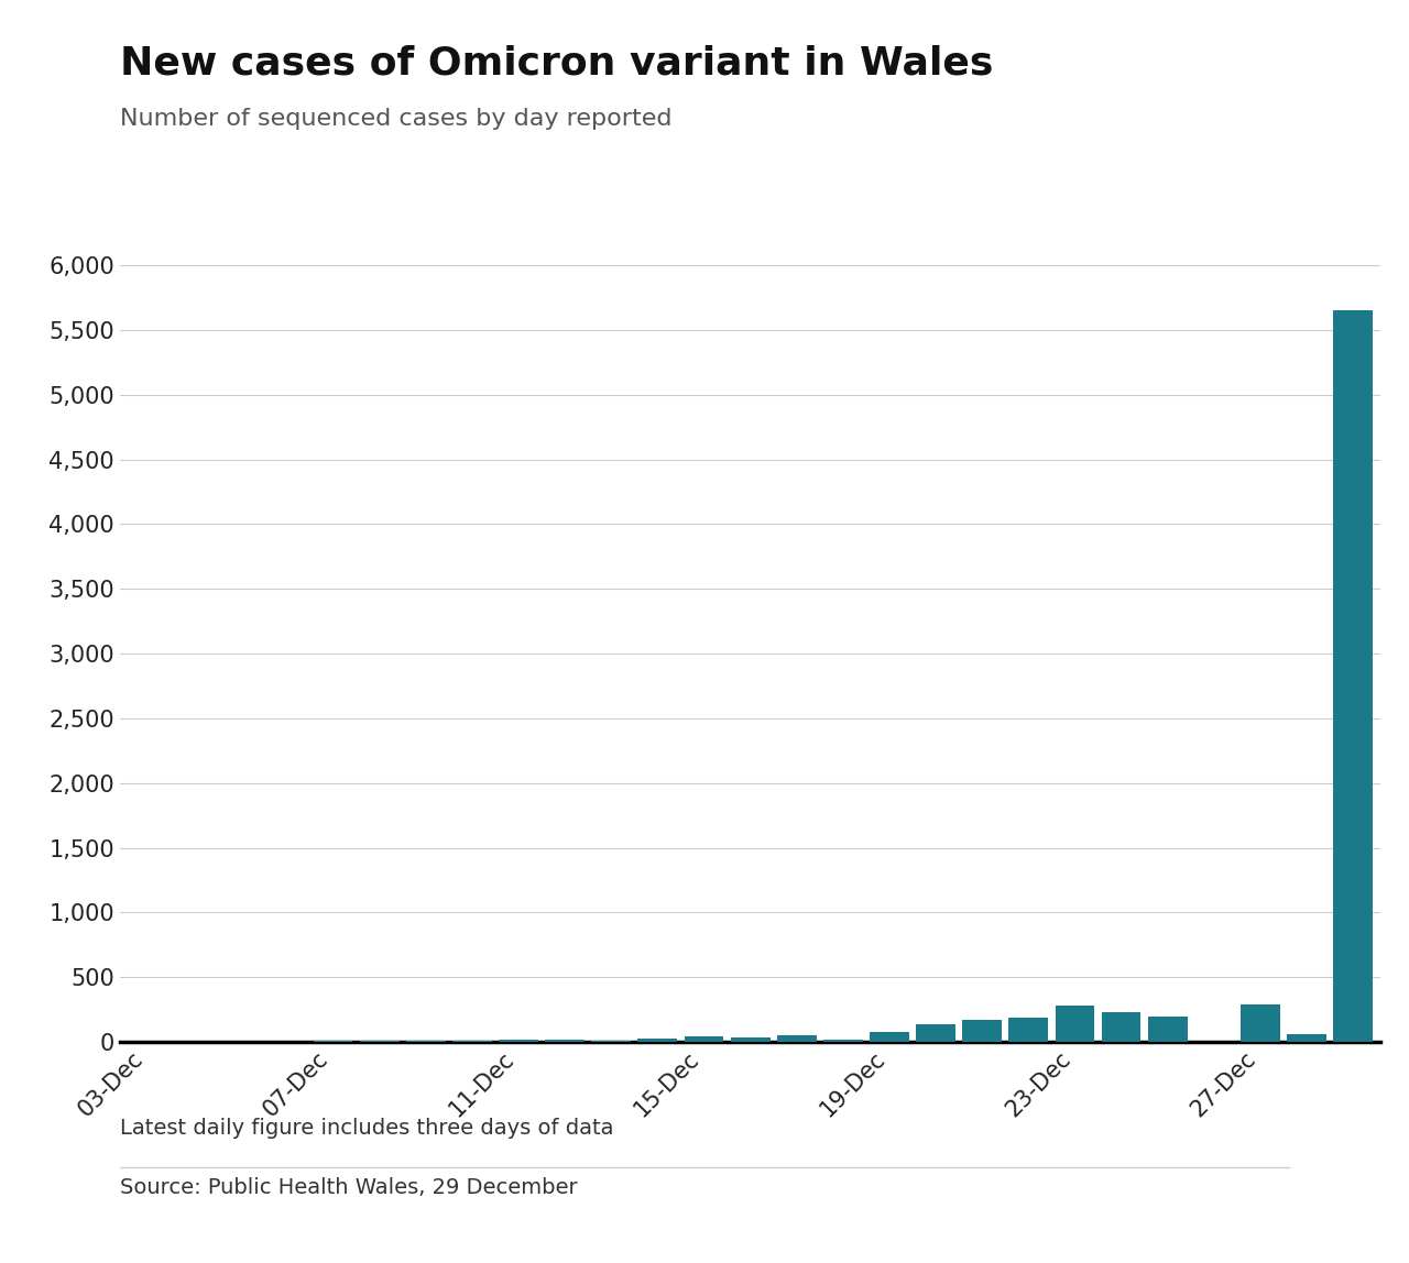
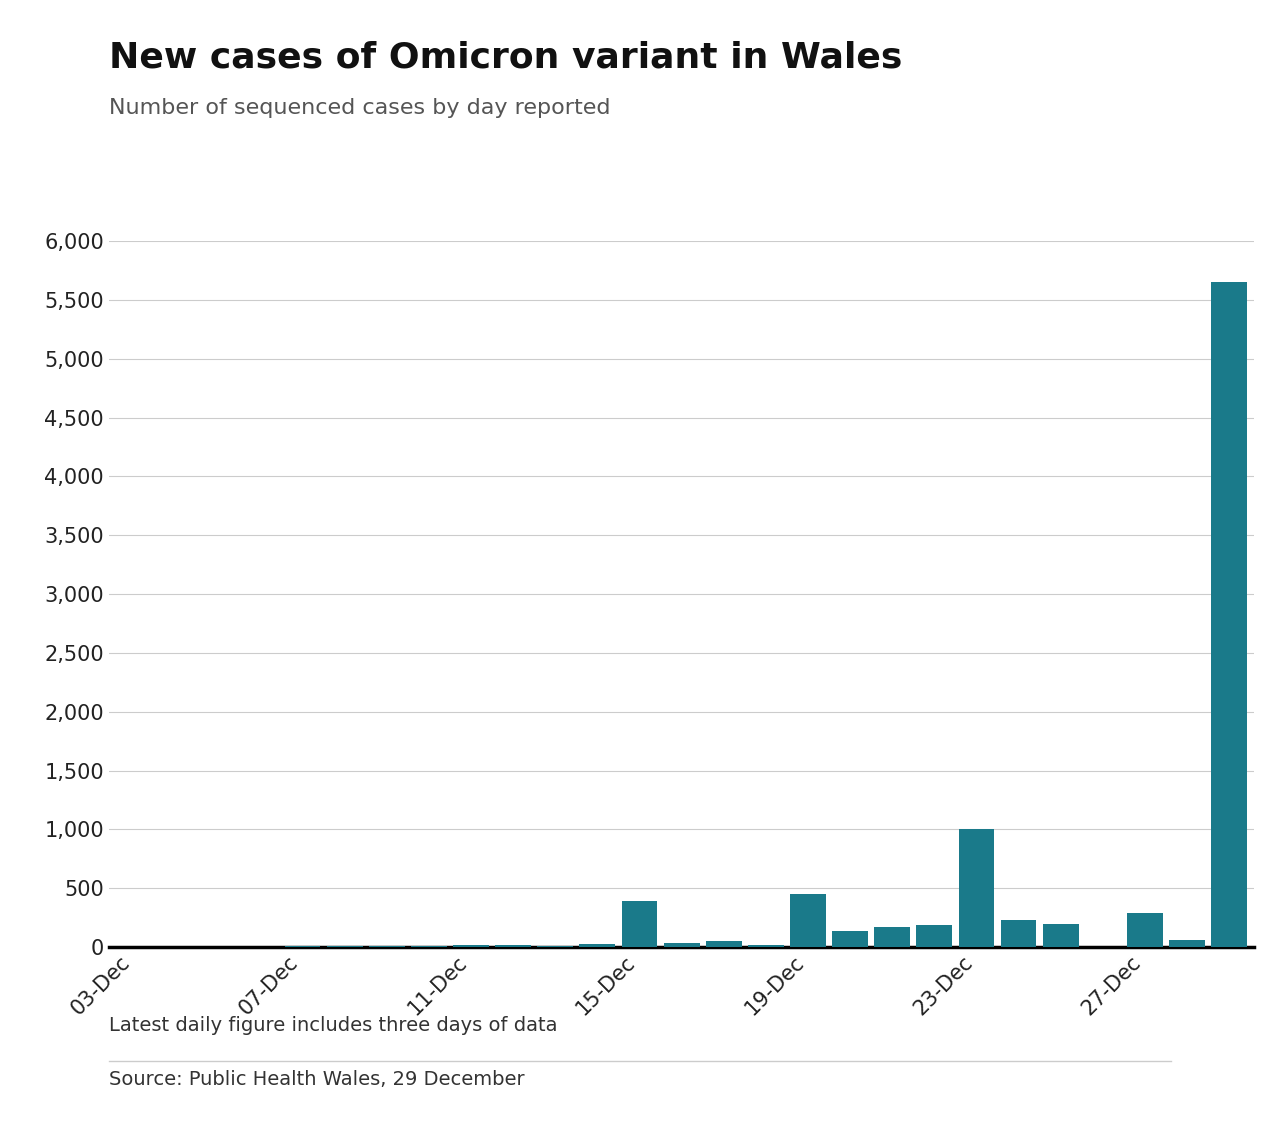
15-Dec: 40 -> 390
19-Dec: 80 -> 450
23-Dec: 280 -> 1,000
